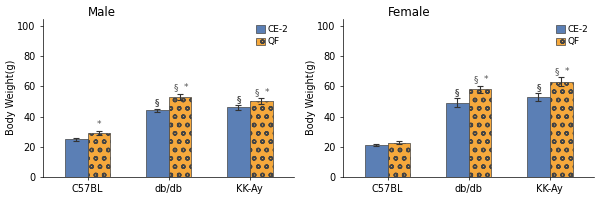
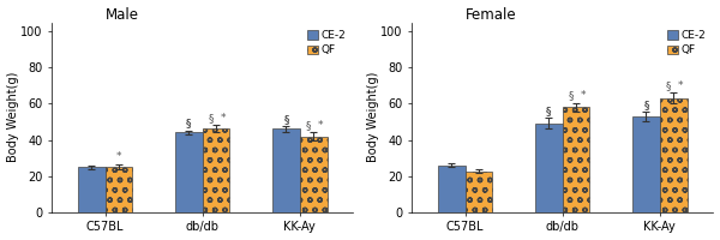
Male/QF/C57BL: 29 -> 25
Male/QF/db/db: 53 -> 46
Male/QF/KK-Ay: 50 -> 42
Female/CE-2/C57BL: 21 -> 26
